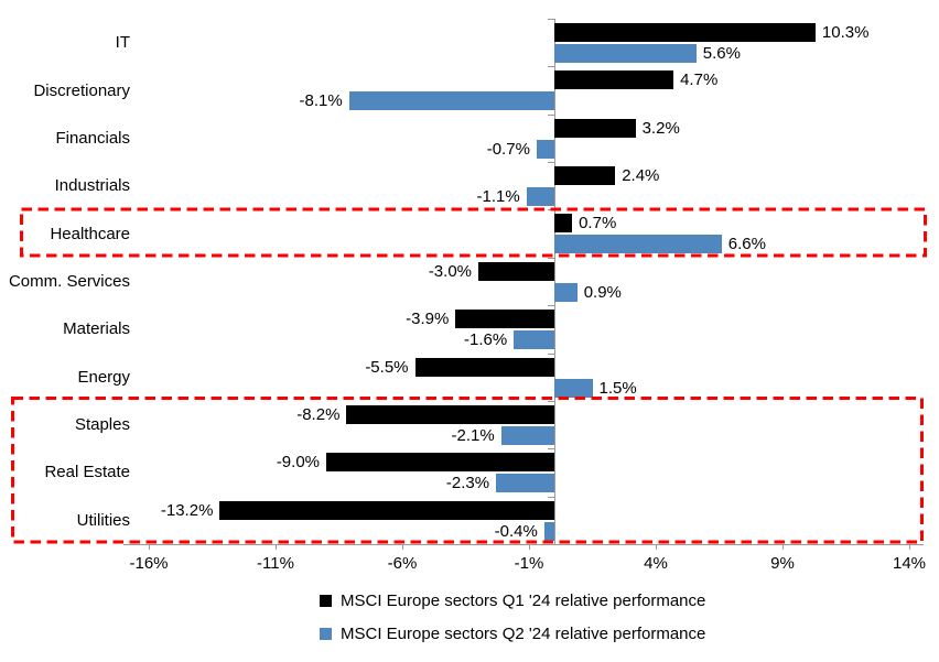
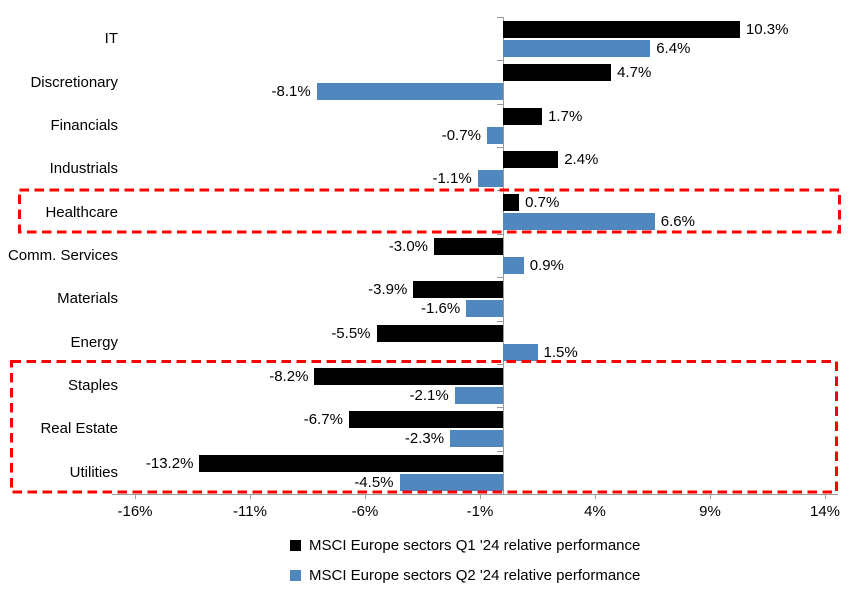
MSCI Europe sectors Q2 '24 relative performance/IT: 5.6% -> 6.4%
MSCI Europe sectors Q1 '24 relative performance/Financials: 3.2% -> 1.7%
MSCI Europe sectors Q1 '24 relative performance/Real Estate: -9.0% -> -6.7%
MSCI Europe sectors Q2 '24 relative performance/Utilities: -0.4% -> -4.5%
